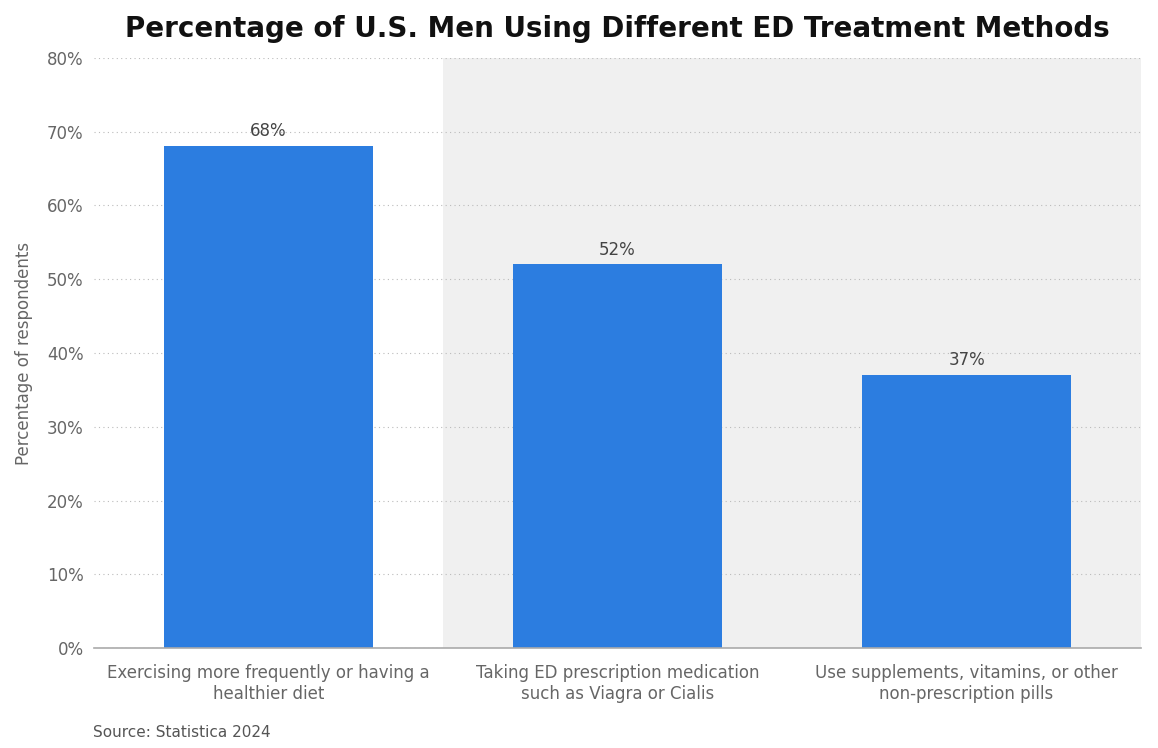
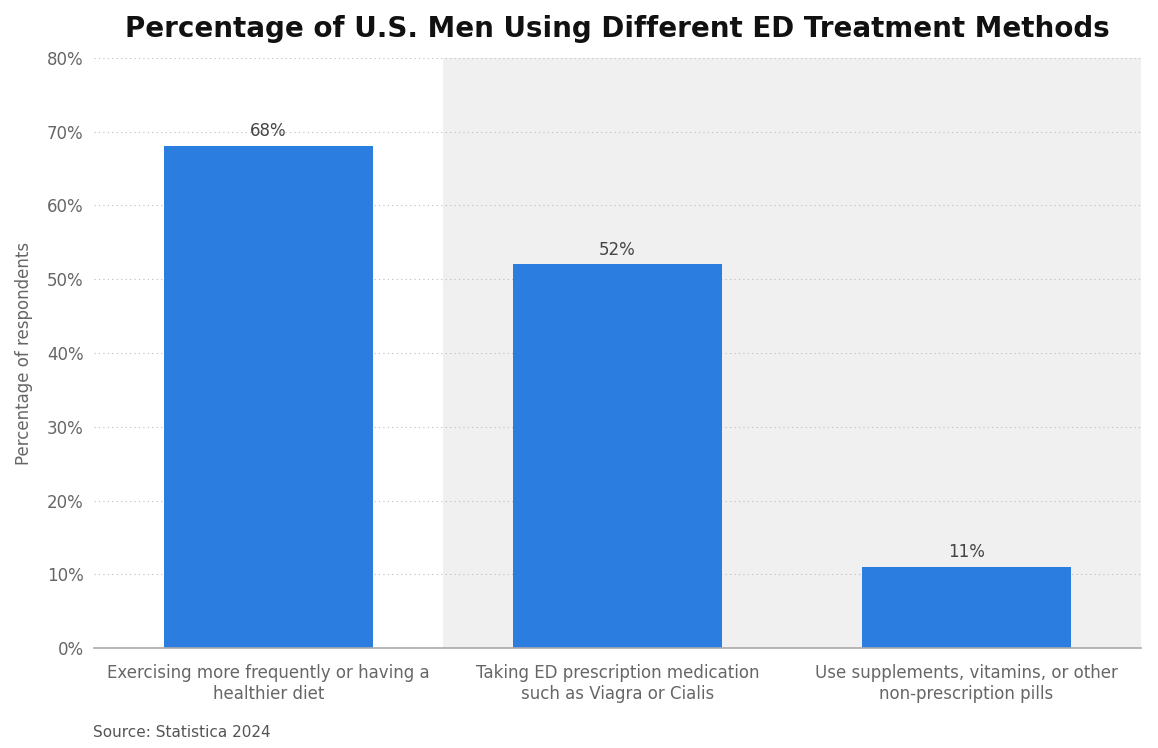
Use supplements, vitamins, or other non-prescription pills: 37% -> 11%
